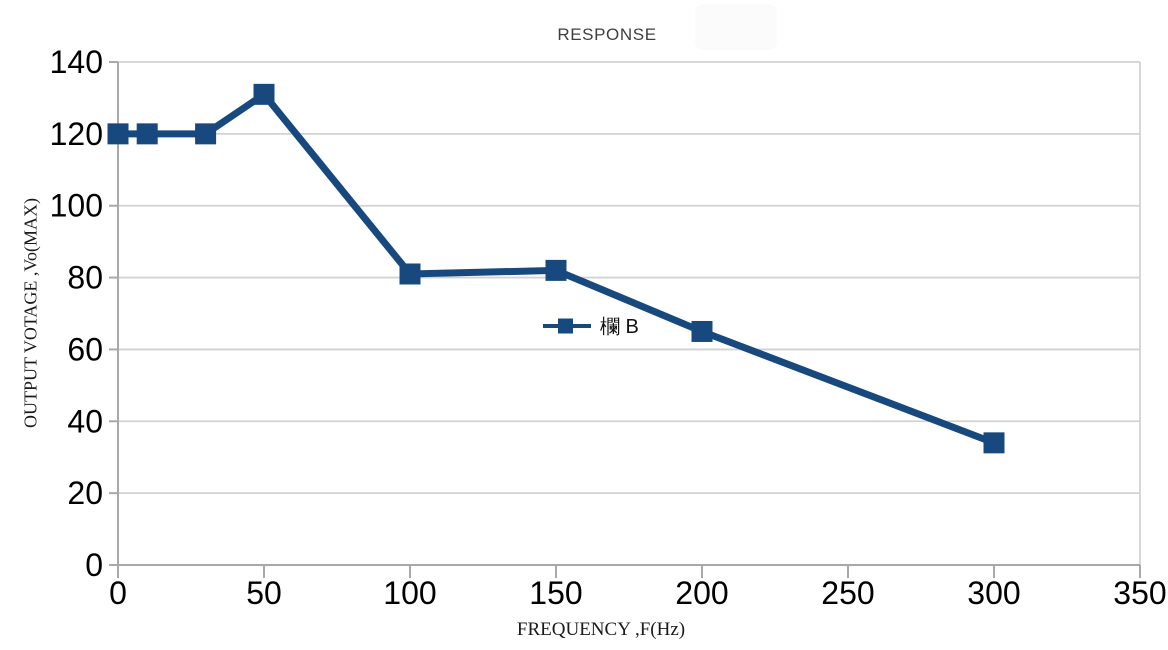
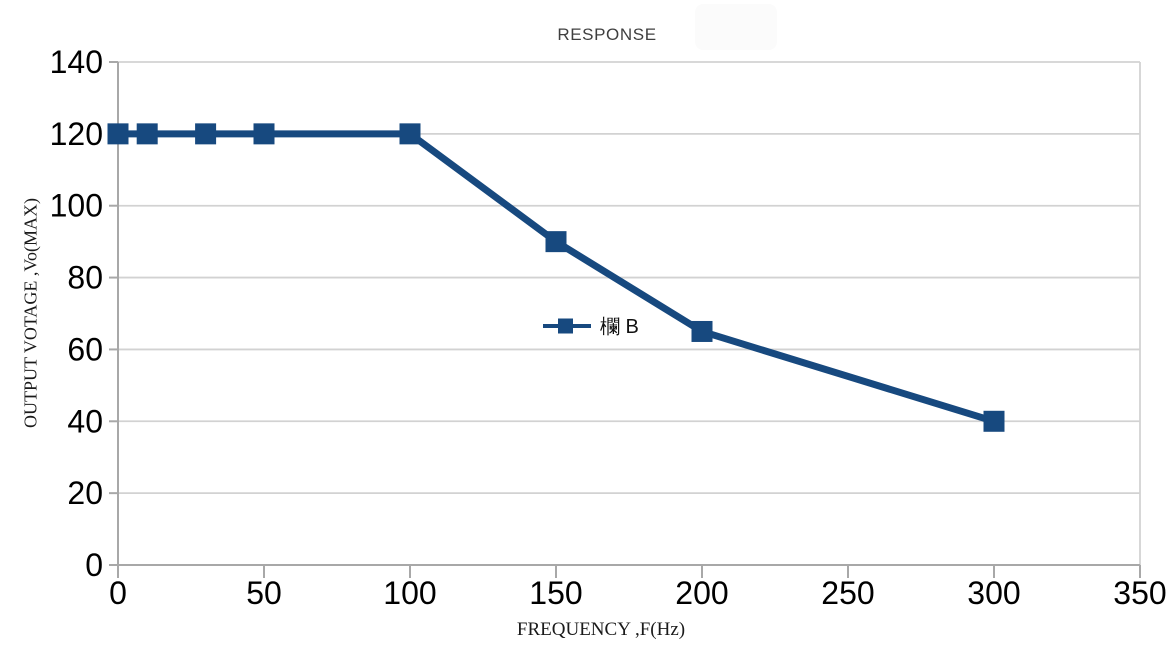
50: 131 -> 120
100: 81 -> 120
150: 82 -> 90
300: 34 -> 40
